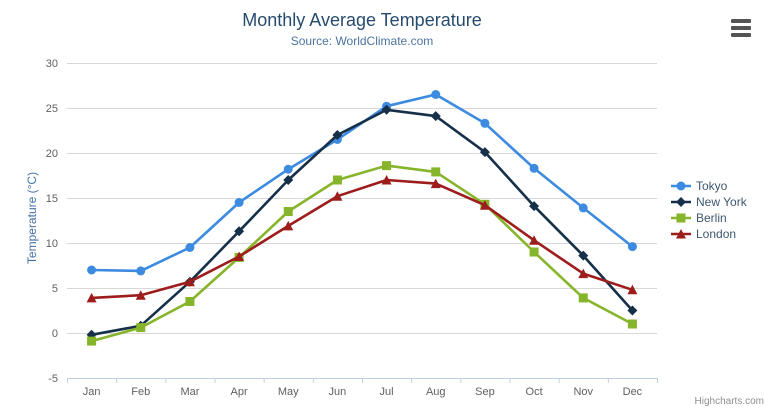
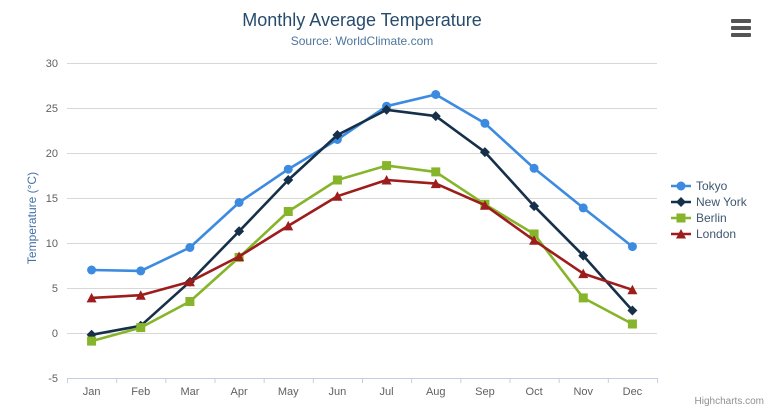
Berlin/Oct: 9 -> 11
